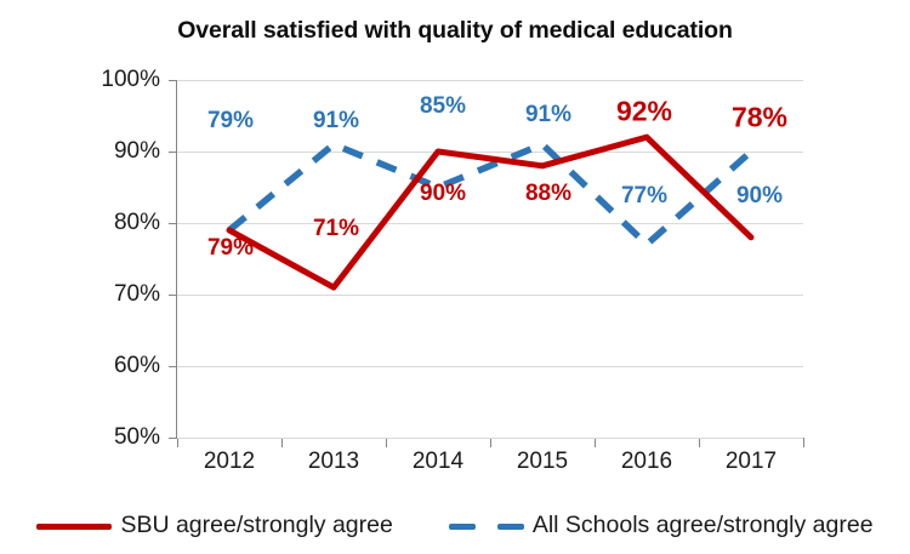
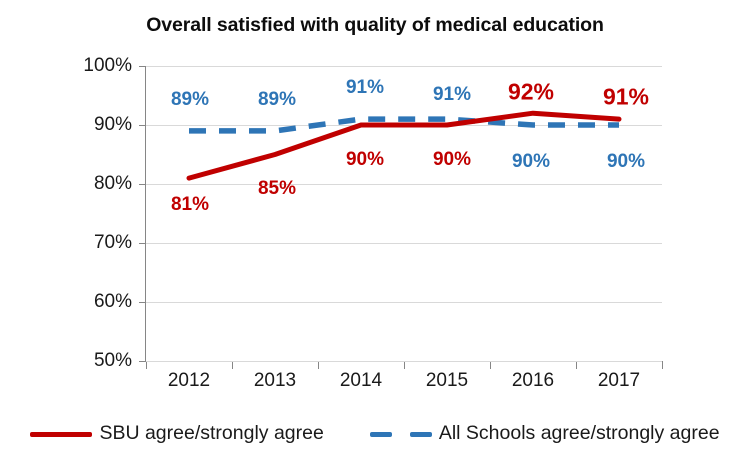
SBU agree/strongly agree/2012: 79% -> 81%
All Schools agree/strongly agree/2012: 79% -> 89%
SBU agree/strongly agree/2013: 71% -> 85%
All Schools agree/strongly agree/2013: 91% -> 89%
All Schools agree/strongly agree/2014: 85% -> 91%
SBU agree/strongly agree/2015: 88% -> 90%
All Schools agree/strongly agree/2016: 77% -> 90%
SBU agree/strongly agree/2017: 78% -> 91%
